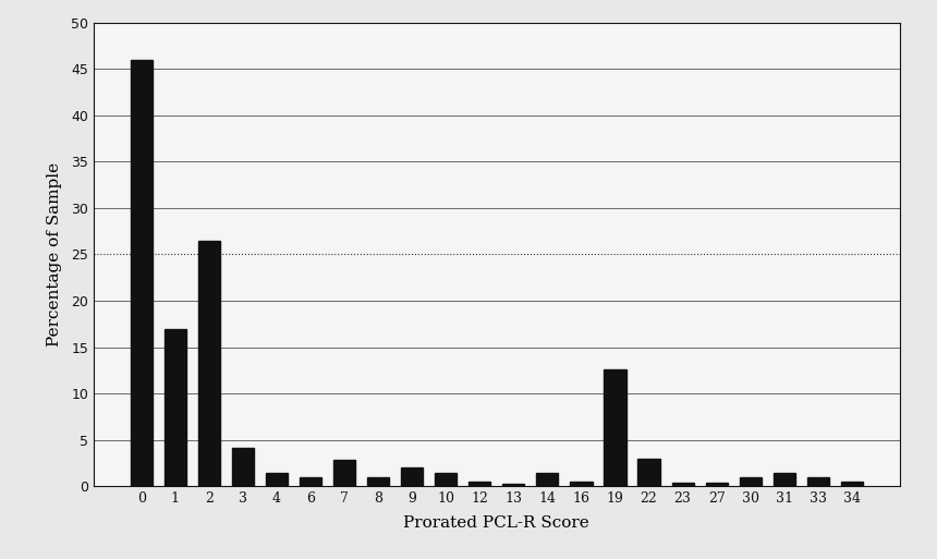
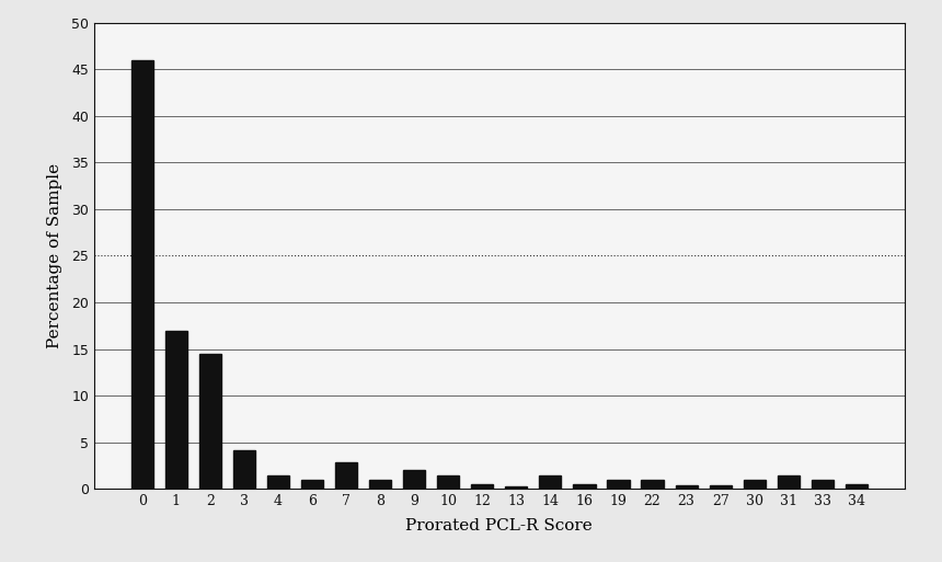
2: 26.4 -> 14.5
19: 12.6 -> 1.0
22: 3.0 -> 1.0
